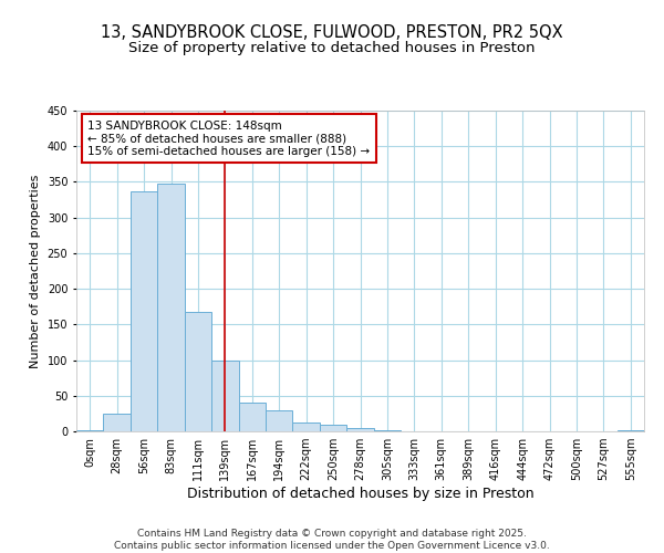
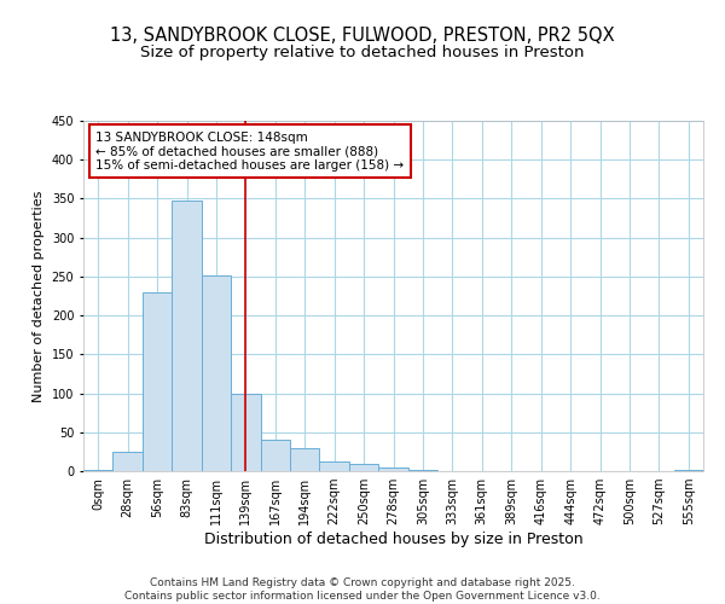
56sqm: 336 -> 230
111sqm: 168 -> 252
